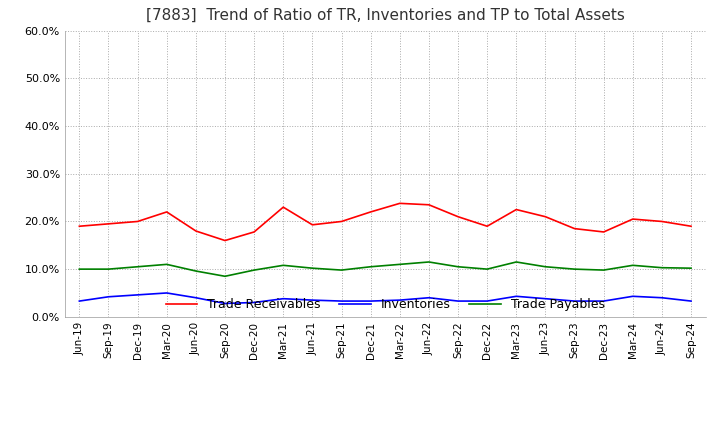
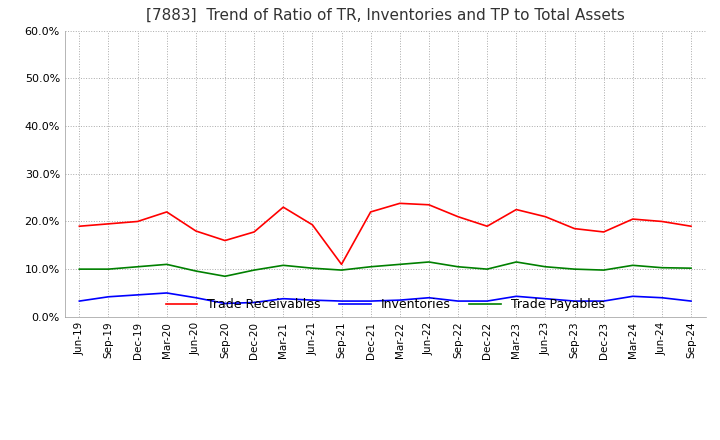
Trade Receivables/Sep-21: 20.0% -> 11.0%
